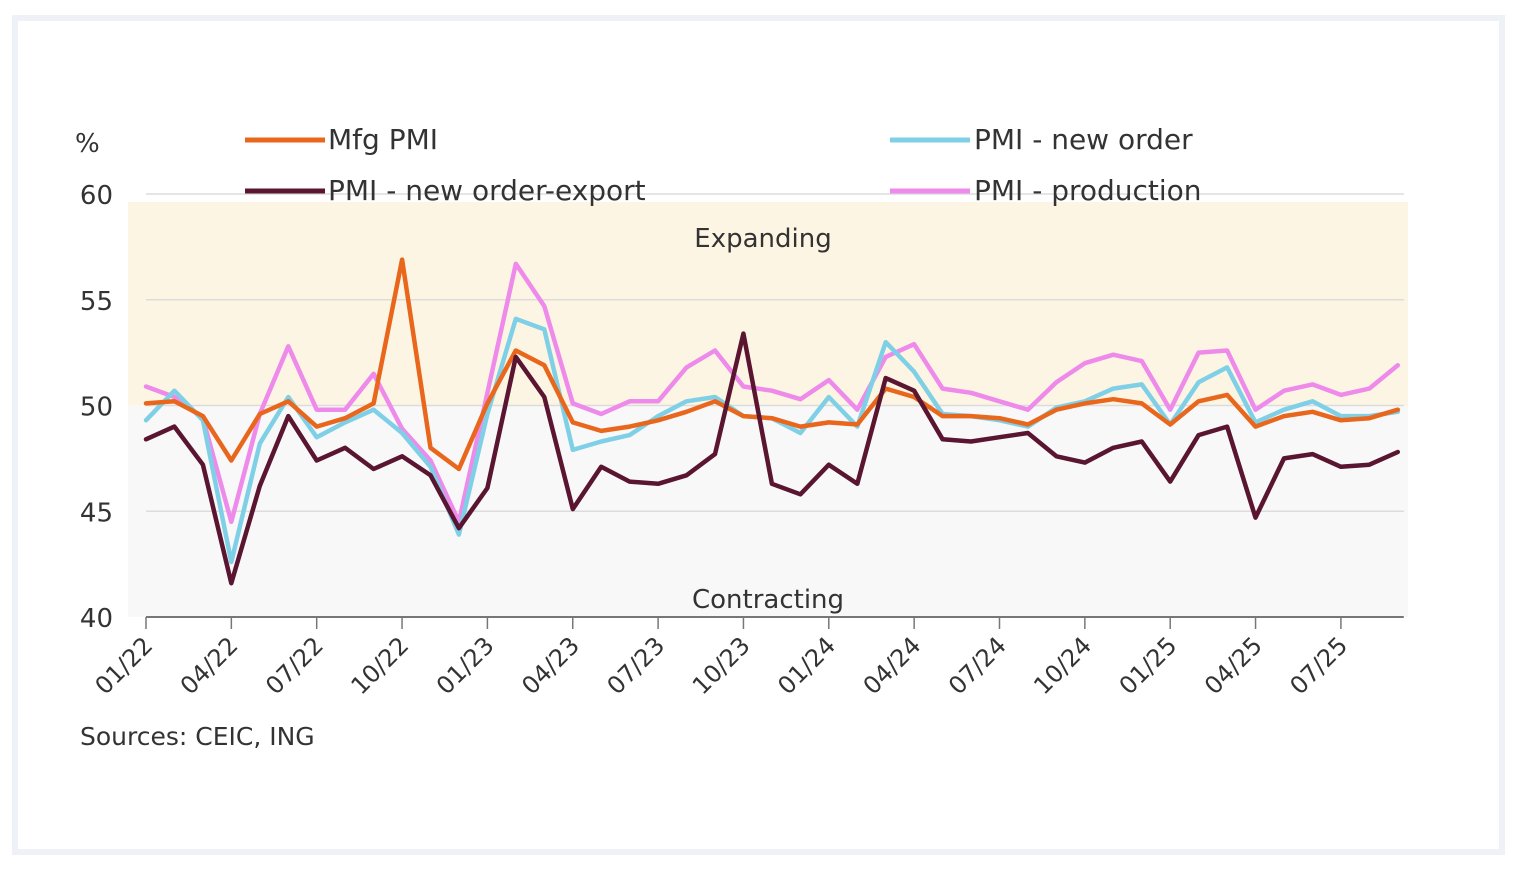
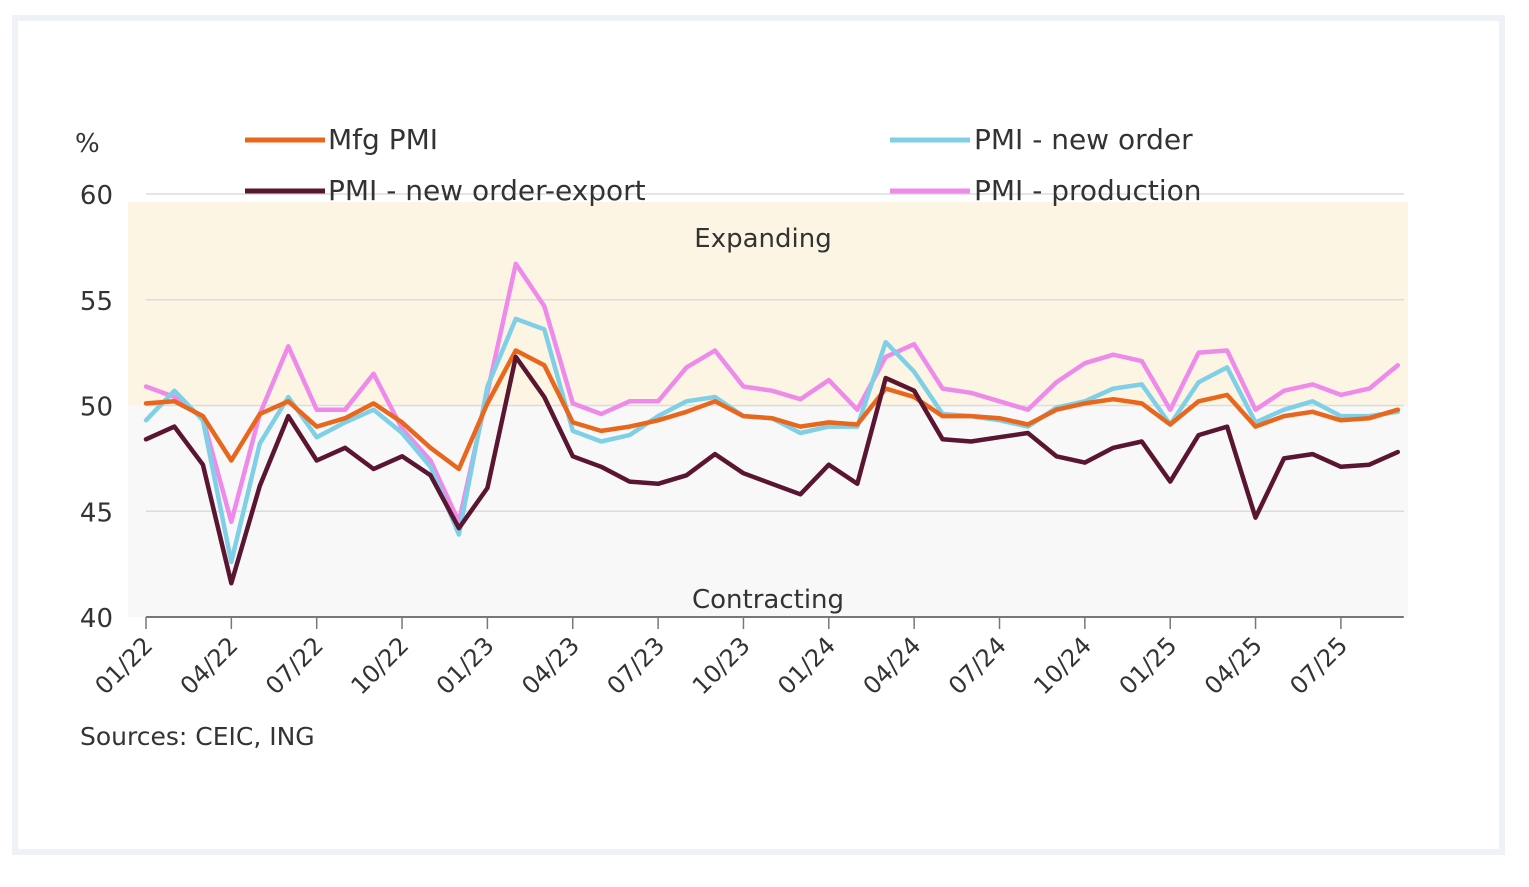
Mfg PMI/10/22: 56.9 -> 49.2
PMI - new order/01/23: 49.6 -> 50.9
PMI - new order-export/04/23: 45.1 -> 47.6
PMI - new order/04/23: 47.9 -> 48.8
PMI - new order-export/10/23: 53.4 -> 46.8
PMI - new order/01/24: 50.4 -> 49.0
